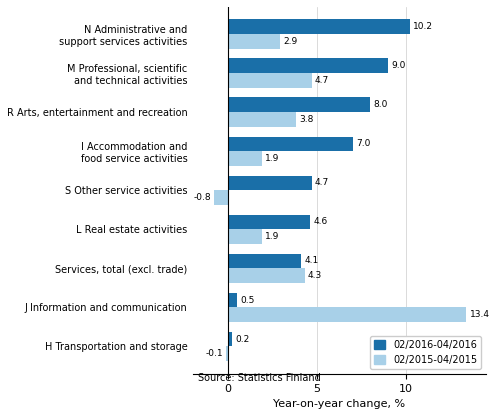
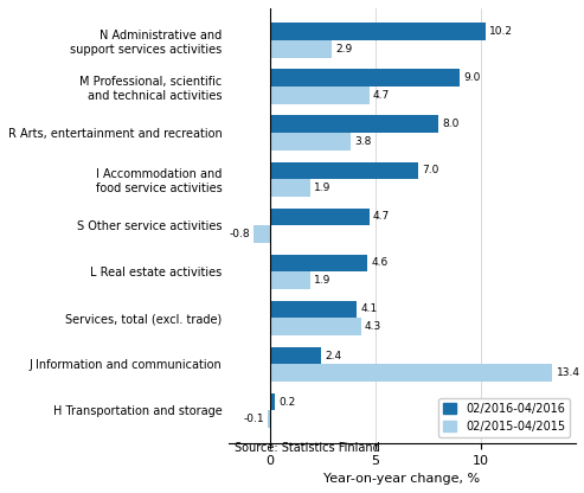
02/2016-04/2016/J Information and communication: 0.5 -> 2.4
